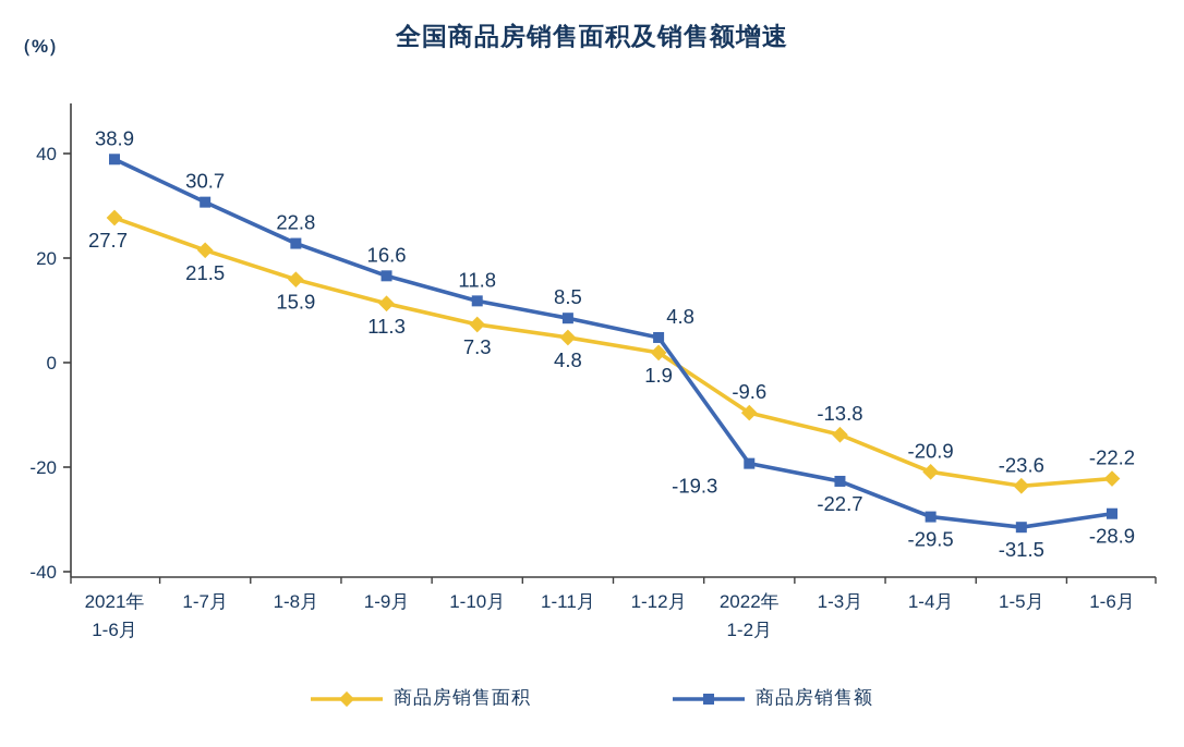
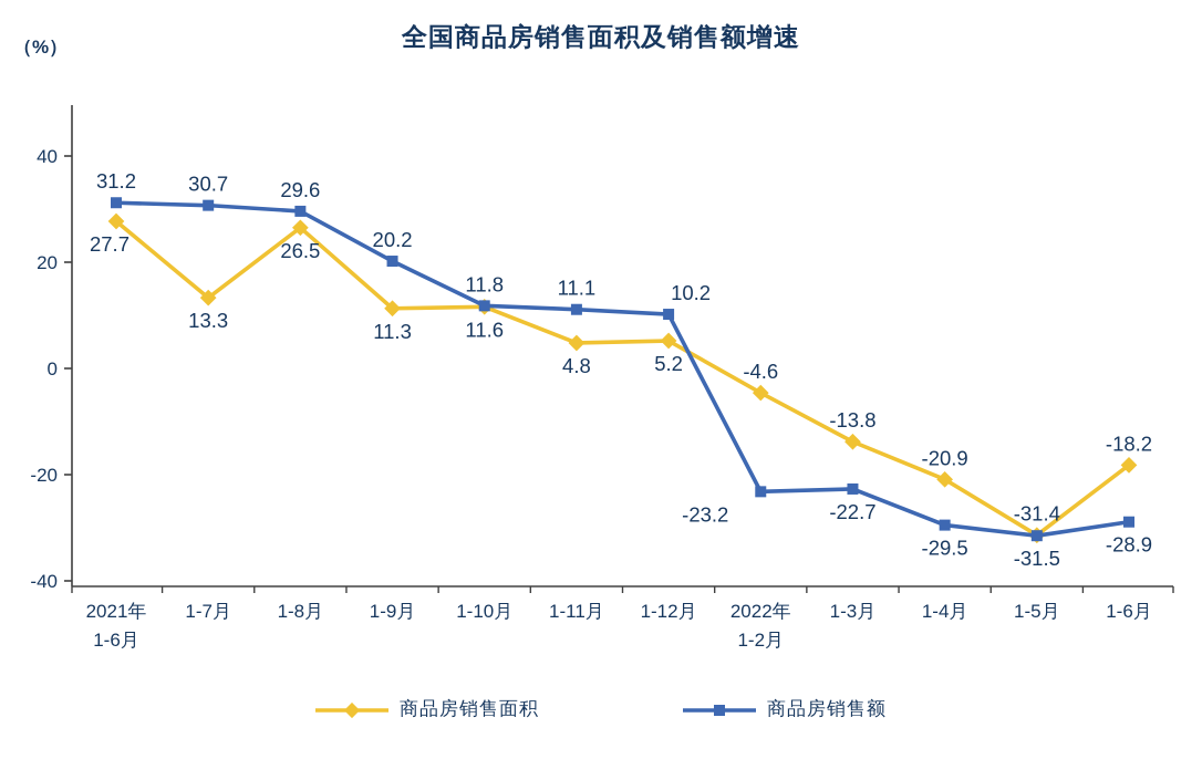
商品房销售额/2021年 1-6月: 38.9 -> 31.2
商品房销售面积/1-7月: 21.5 -> 13.3
商品房销售面积/1-8月: 15.9 -> 26.5
商品房销售额/1-8月: 22.8 -> 29.6
商品房销售额/1-9月: 16.6 -> 20.2
商品房销售面积/1-10月: 7.3 -> 11.6
商品房销售额/1-11月: 8.5 -> 11.1
商品房销售面积/1-12月: 1.9 -> 5.2
商品房销售额/1-12月: 4.8 -> 10.2
商品房销售面积/2022年 1-2月: -9.6 -> -4.6
商品房销售额/2022年 1-2月: -19.3 -> -23.2
商品房销售面积/1-5月: -23.6 -> -31.4
商品房销售面积/1-6月: -22.2 -> -18.2
